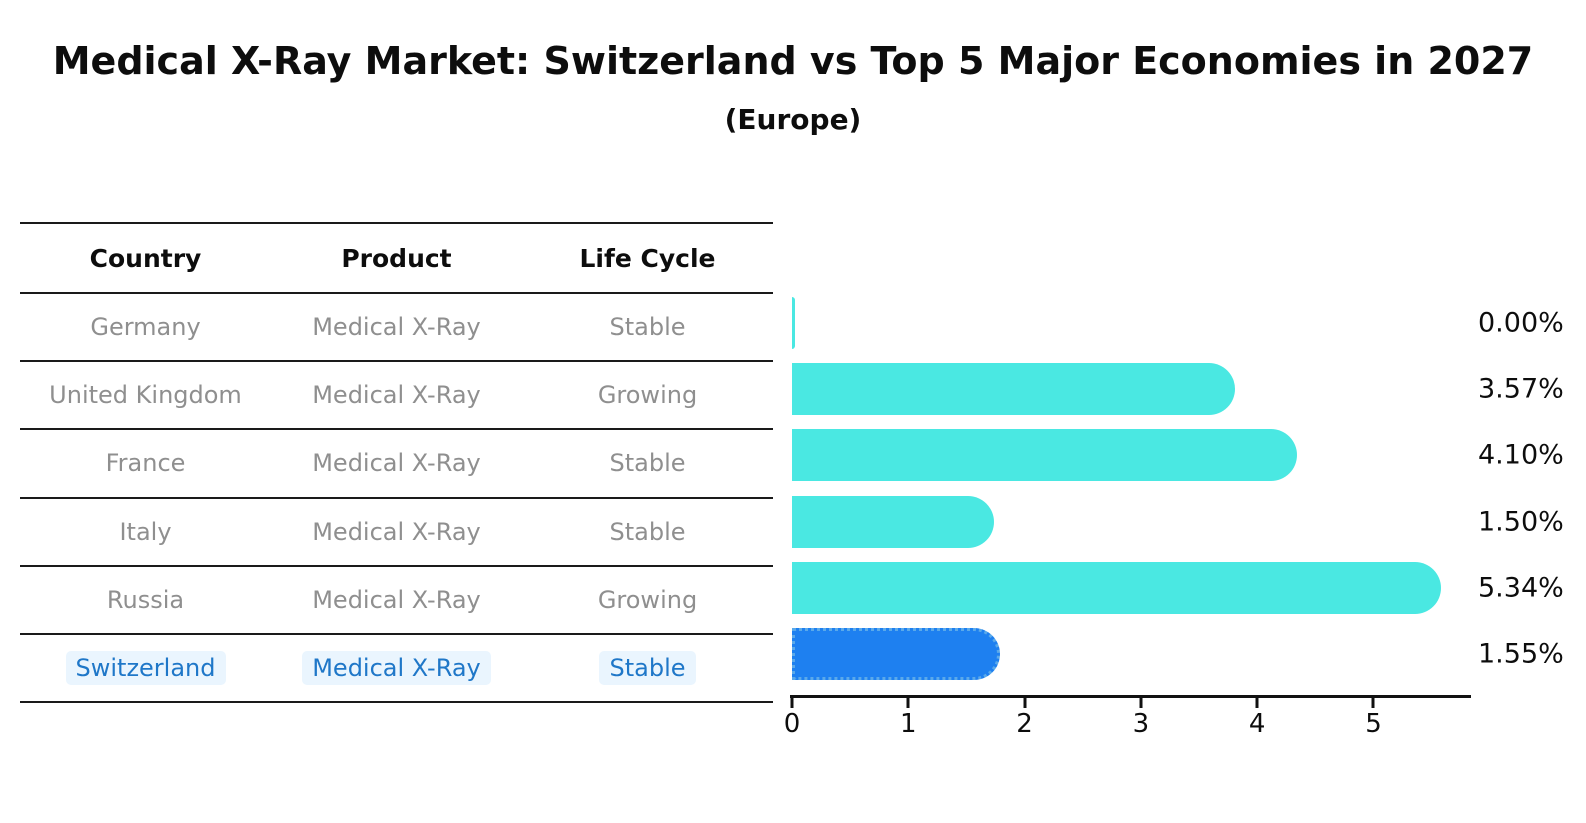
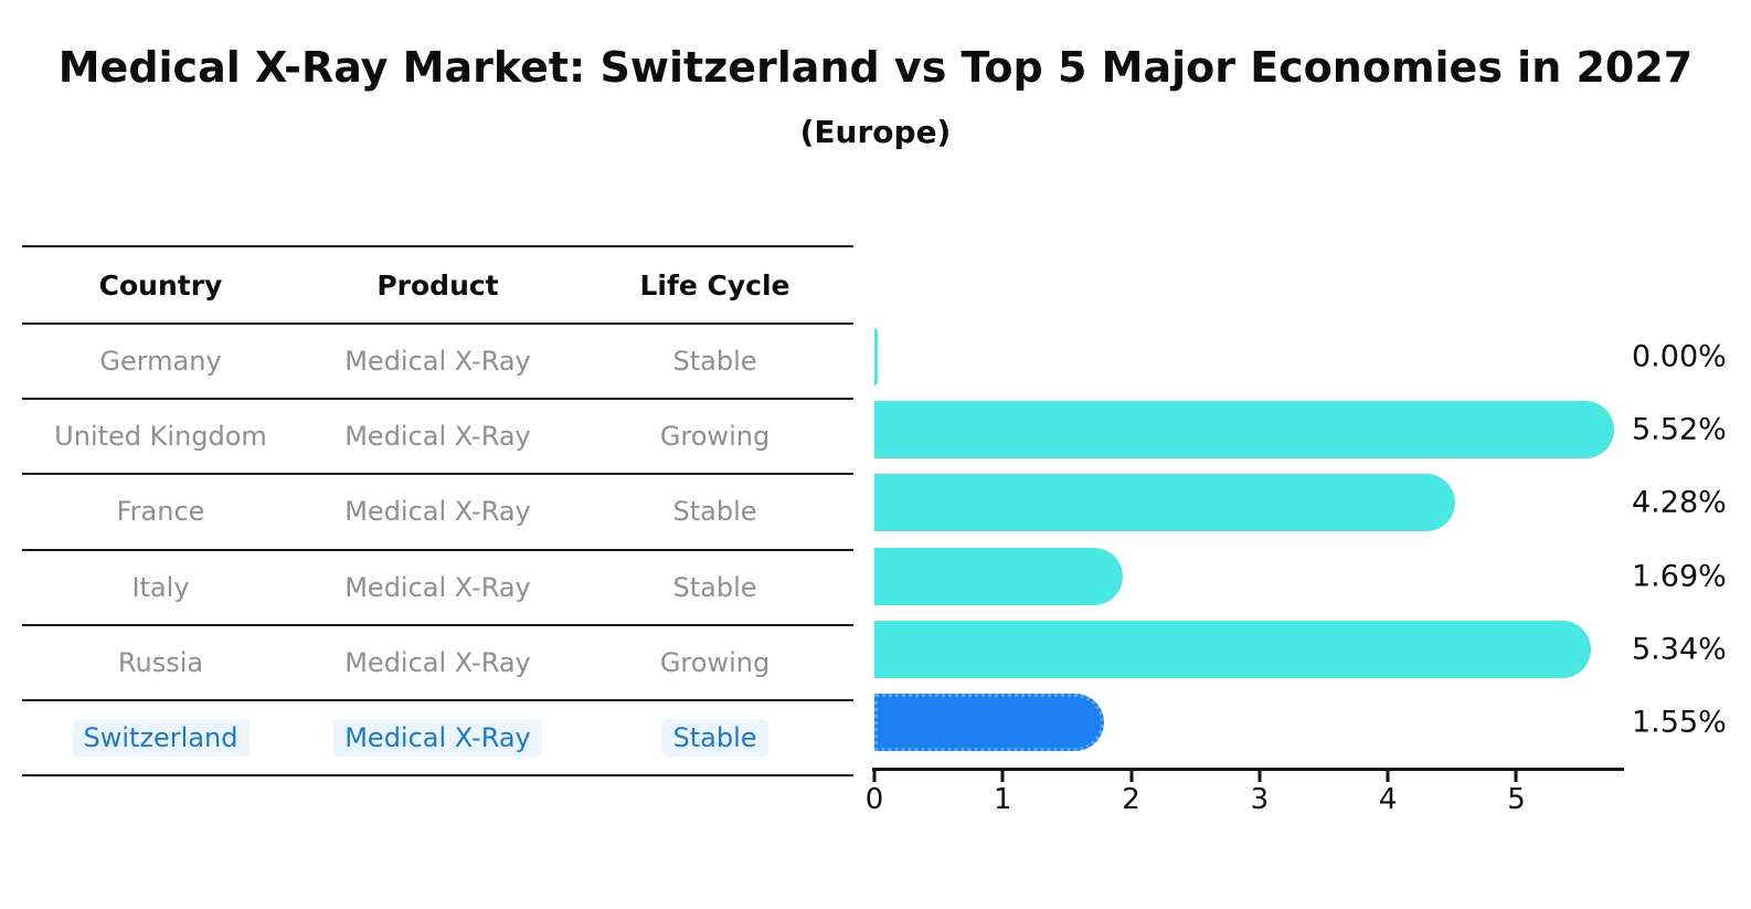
United Kingdom: 3.57% -> 5.52%
France: 4.10% -> 4.28%
Italy: 1.50% -> 1.69%
